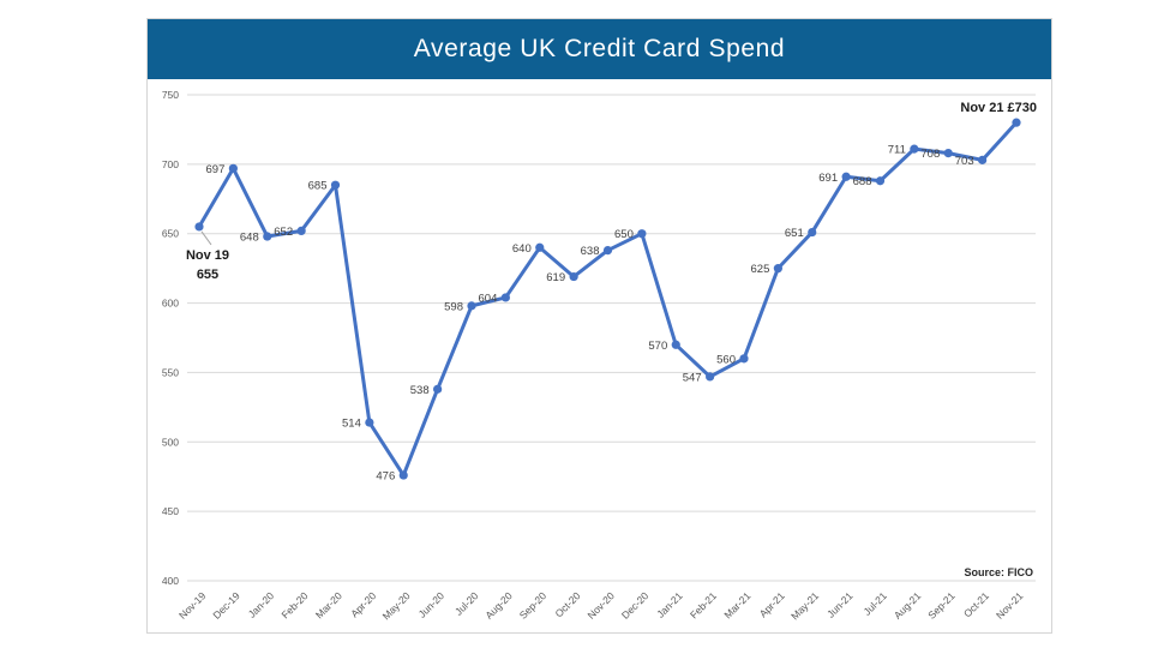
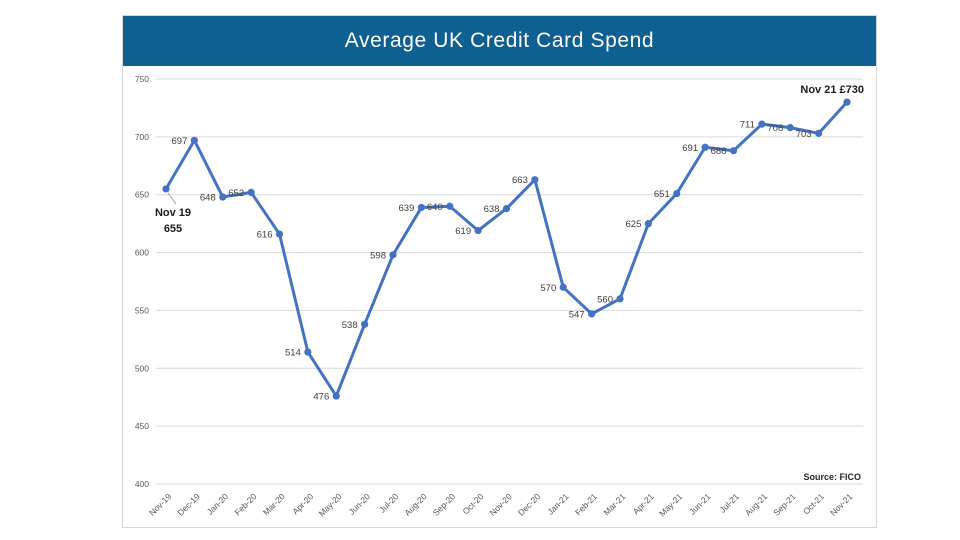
Mar-20: 685 -> 616
Aug-20: 604 -> 639
Dec-20: 650 -> 663
